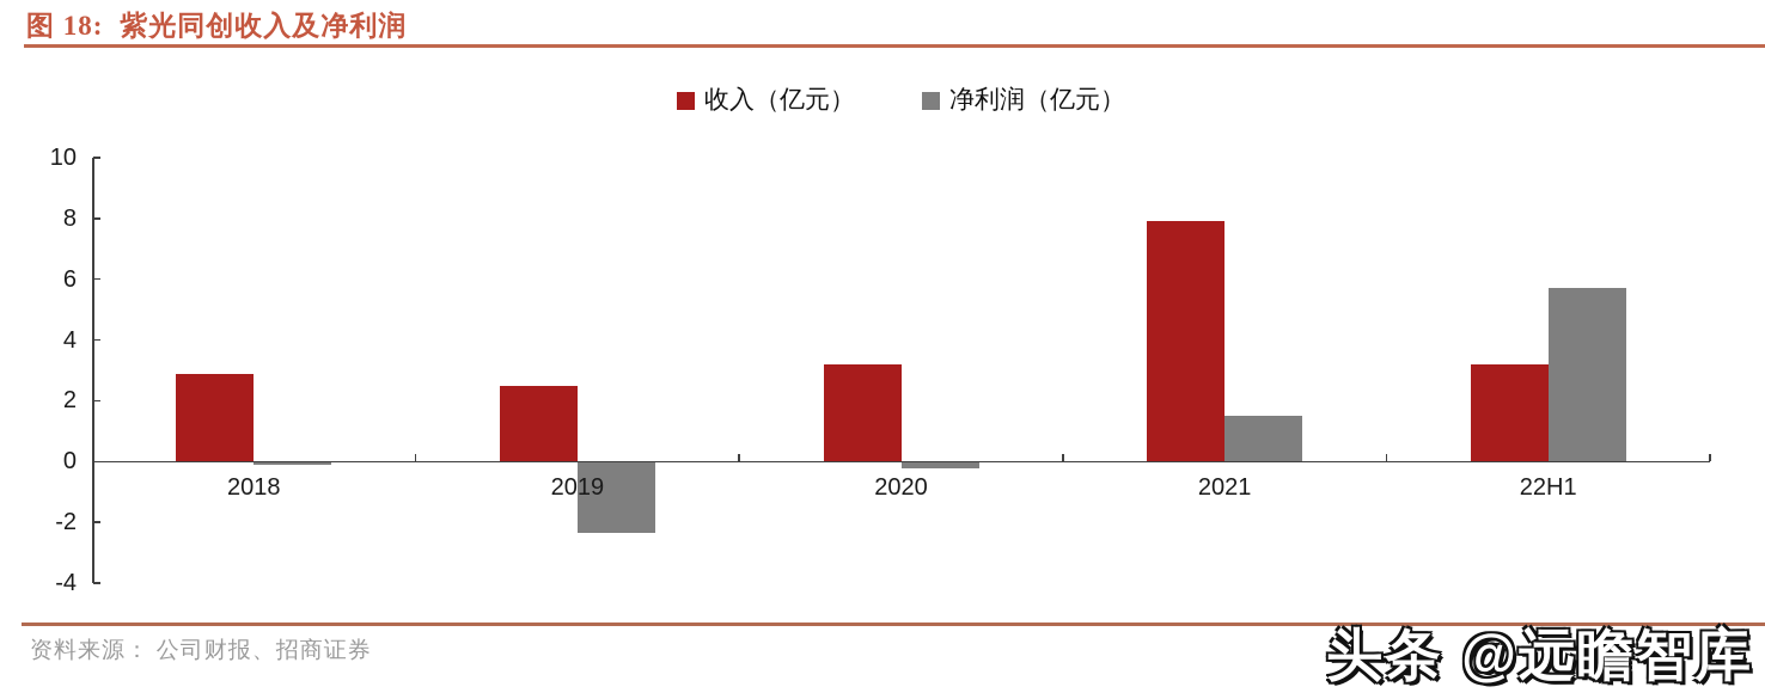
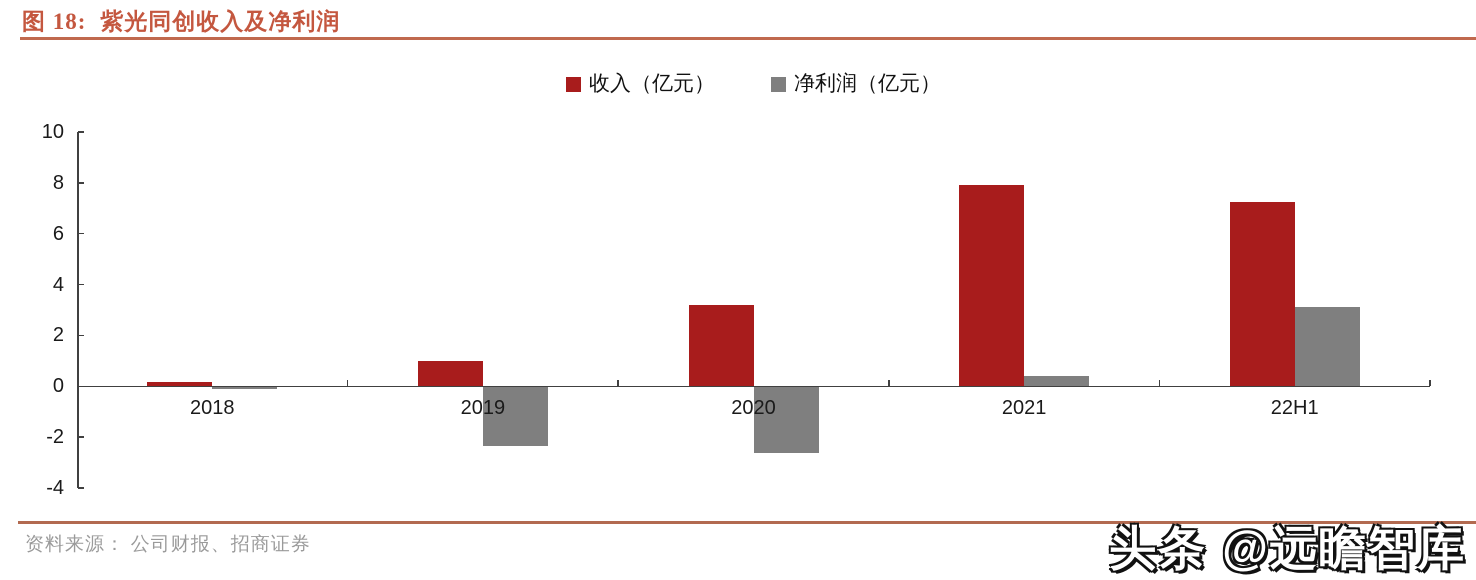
收入（亿元）/2018: 2.9 -> 0.1
收入（亿元）/2019: 2.5 -> 1.0
净利润（亿元）/2020: -0.2 -> -2.6
净利润（亿元）/2021: 1.5 -> 0.4
收入（亿元）/22H1: 3.2 -> 7.2
净利润（亿元）/22H1: 5.7 -> 3.1
